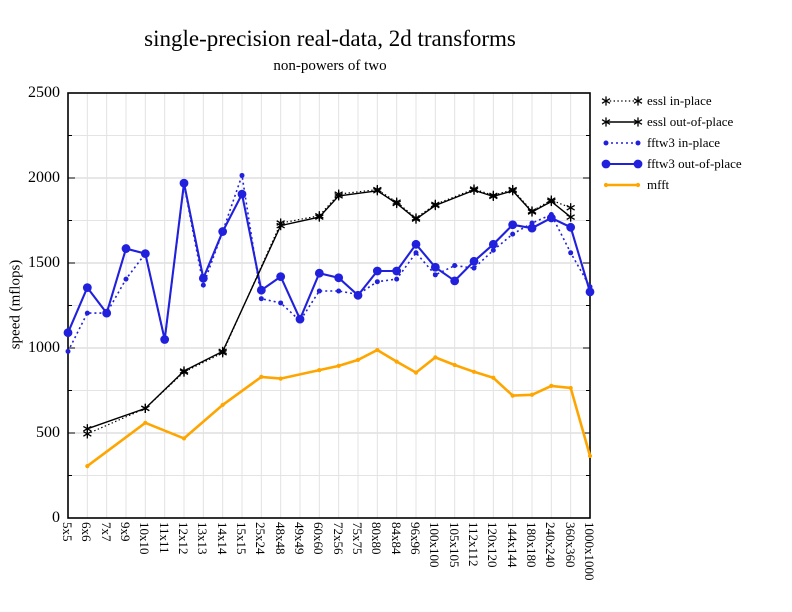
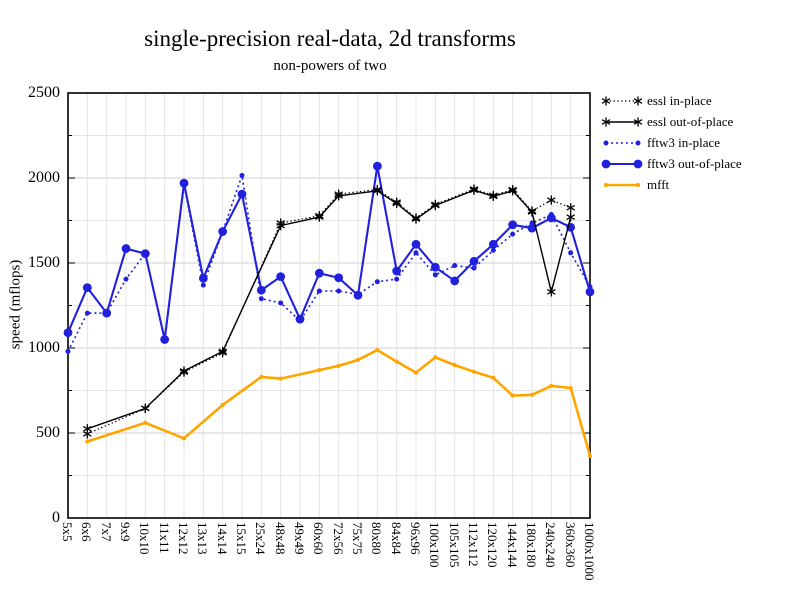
mfft/6x6: 300 -> 450
fftw3 out-of-place/80x80: 1450 -> 2070
essl out-of-place/240x240: 1860 -> 1330
